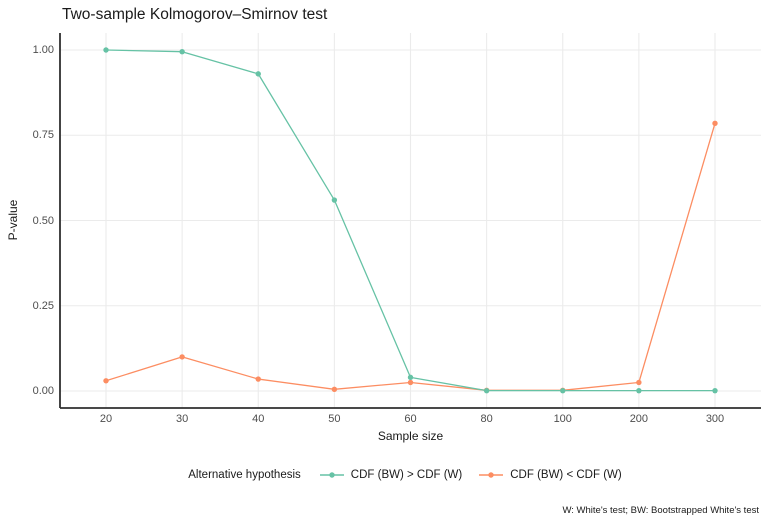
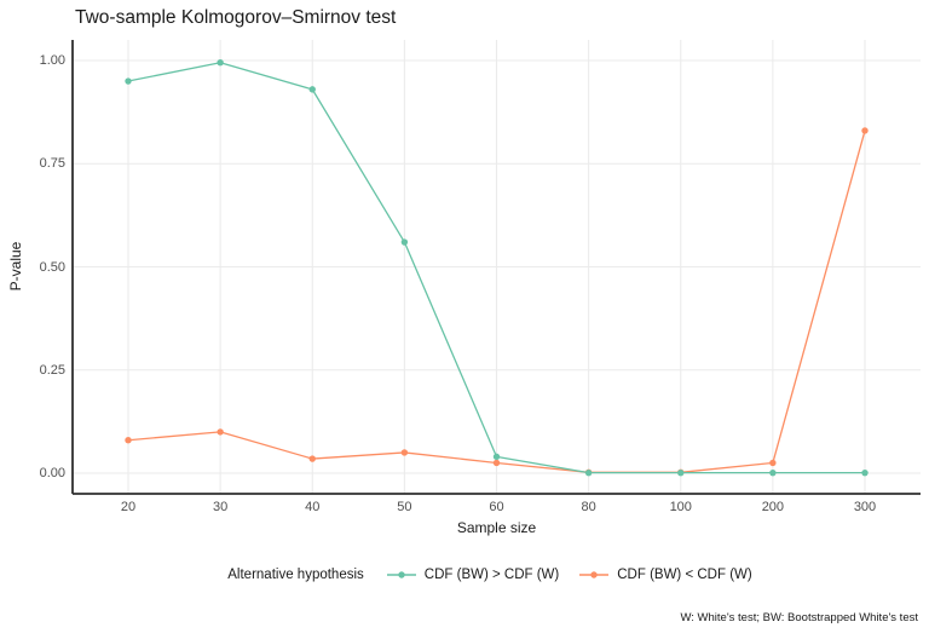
CDF (BW) > CDF (W)/20: 1.00 -> 0.95
CDF (BW) < CDF (W)/20: 0.03 -> 0.08
CDF (BW) < CDF (W)/50: 0.01 -> 0.05
CDF (BW) < CDF (W)/300: 0.79 -> 0.83
